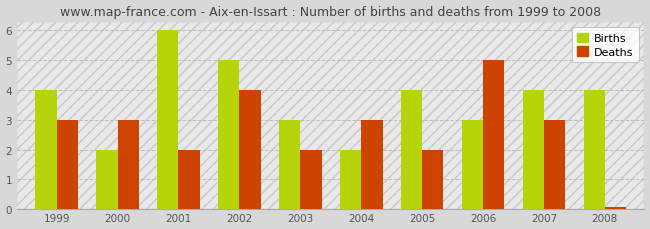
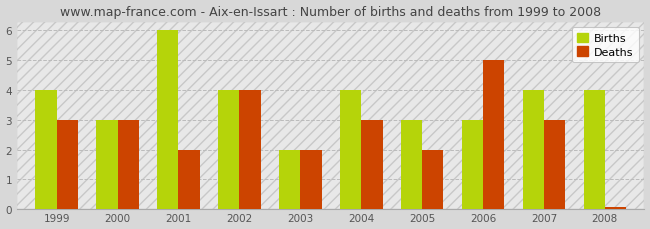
Births/2000: 2 -> 3
Births/2002: 5 -> 4
Births/2003: 3 -> 2
Births/2004: 2 -> 4
Births/2005: 4 -> 3
